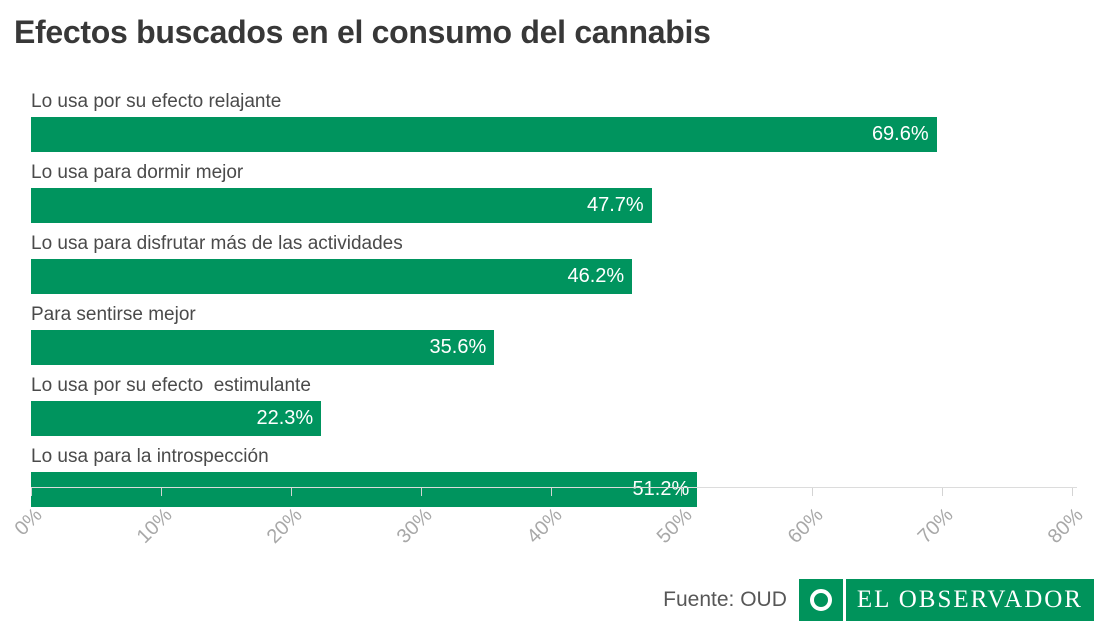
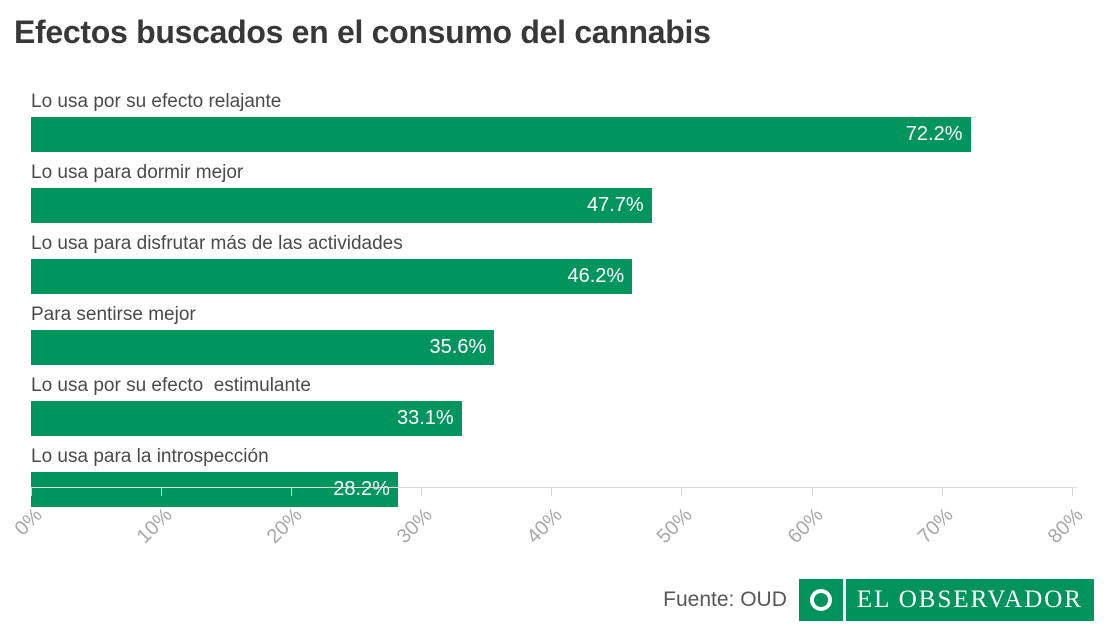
Lo usa por su efecto relajante: 69.6% -> 72.2%
Lo usa por su efecto estimulante: 22.3% -> 33.1%
Lo usa para la introspección: 51.2% -> 28.2%
